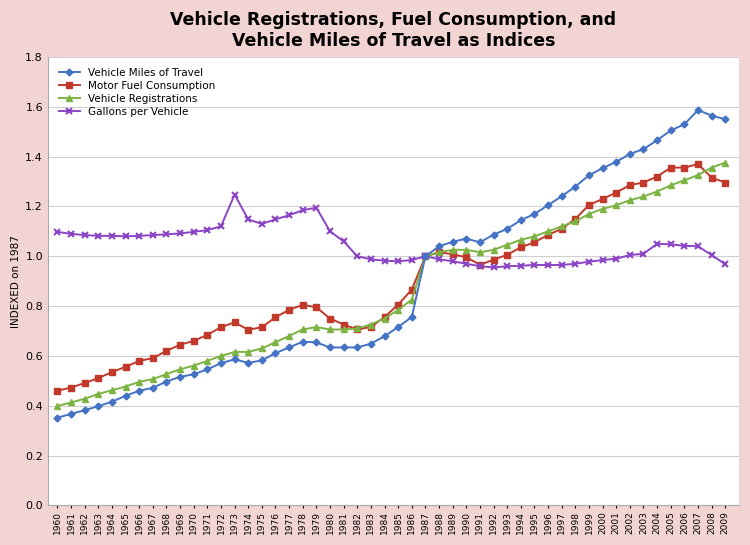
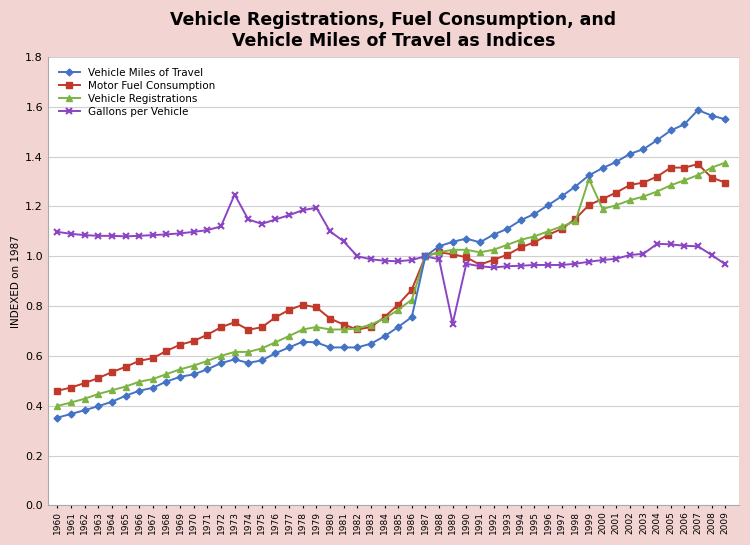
Gallons per Vehicle/1989: 0.980 -> 0.730
Vehicle Registrations/1999: 1.170 -> 1.310
